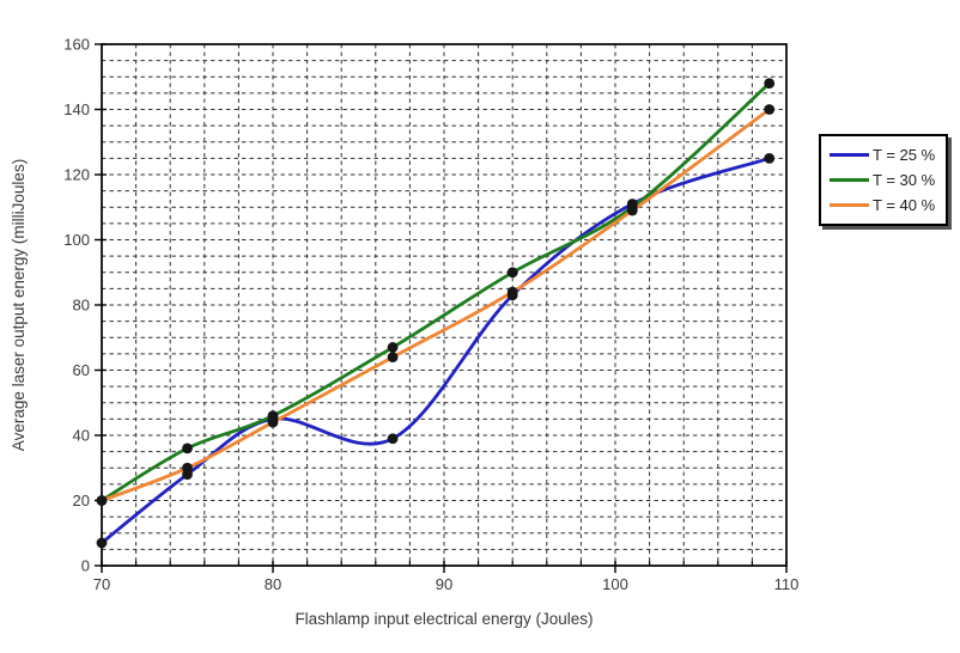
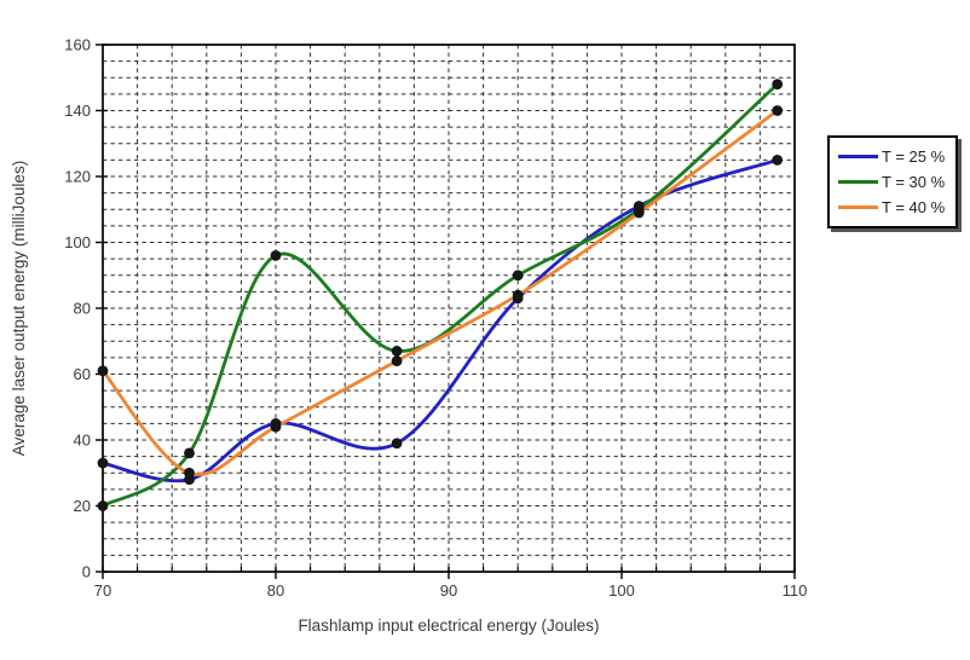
T = 25 %/70: 7 -> 33
T = 40 %/70: 20 -> 61
T = 30 %/80: 46 -> 96
